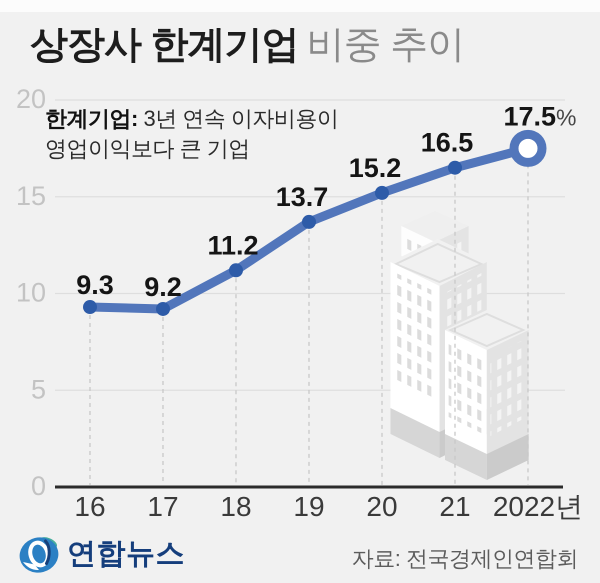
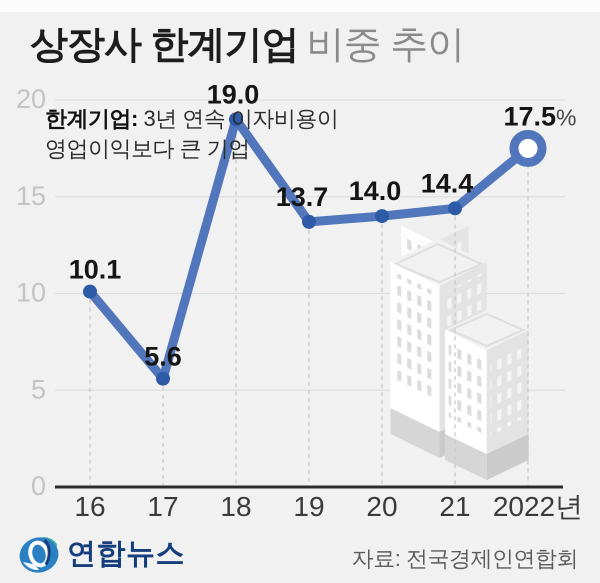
16: 9.3 -> 10.1
17: 9.2 -> 5.6
18: 11.2 -> 19.0
20: 15.2 -> 14.0
21: 16.5 -> 14.4
